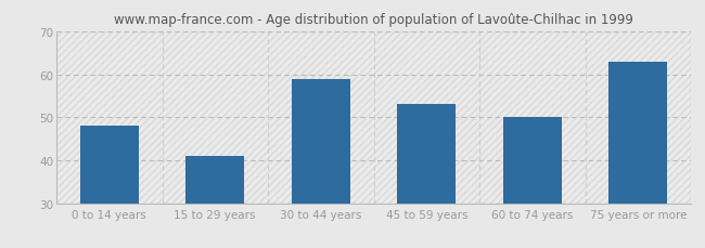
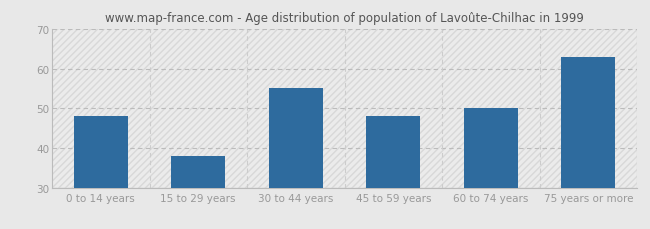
15 to 29 years: 41 -> 38
30 to 44 years: 59 -> 55
45 to 59 years: 53 -> 48
